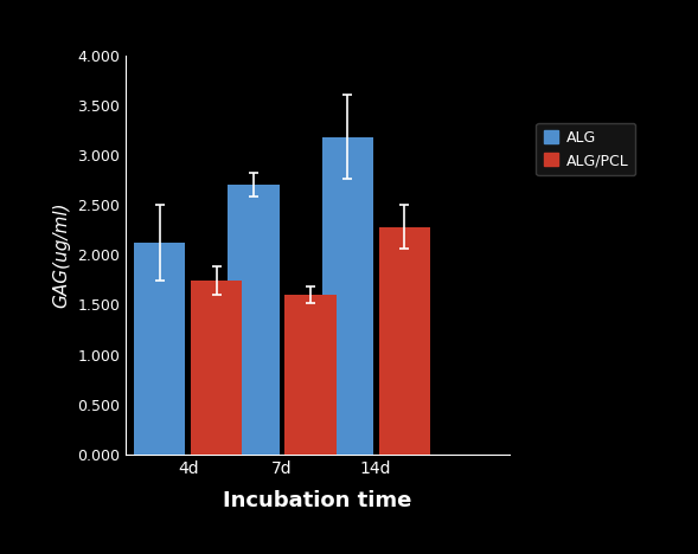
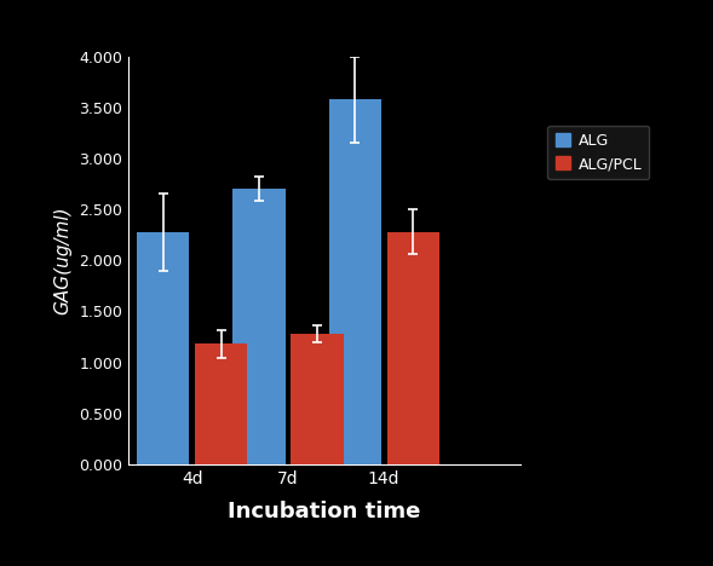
ALG/4d: 2.12 -> 2.28
ALG/PCL/4d: 1.74 -> 1.18
ALG/PCL/7d: 1.60 -> 1.28
ALG/14d: 3.18 -> 3.58
